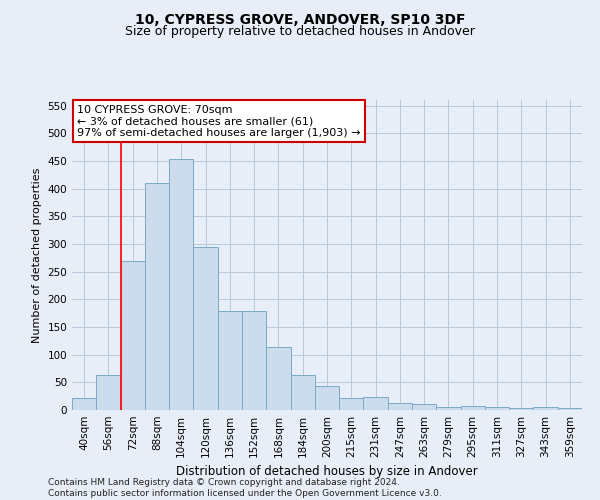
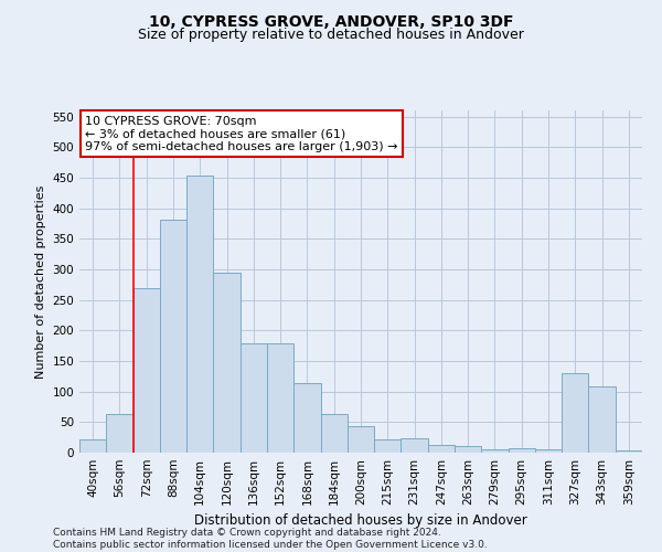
88sqm: 410 -> 382
327sqm: 4 -> 130
343sqm: 5 -> 108
